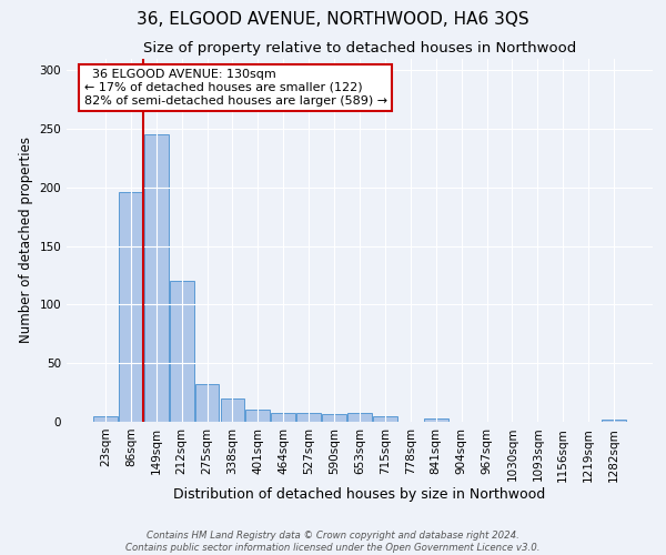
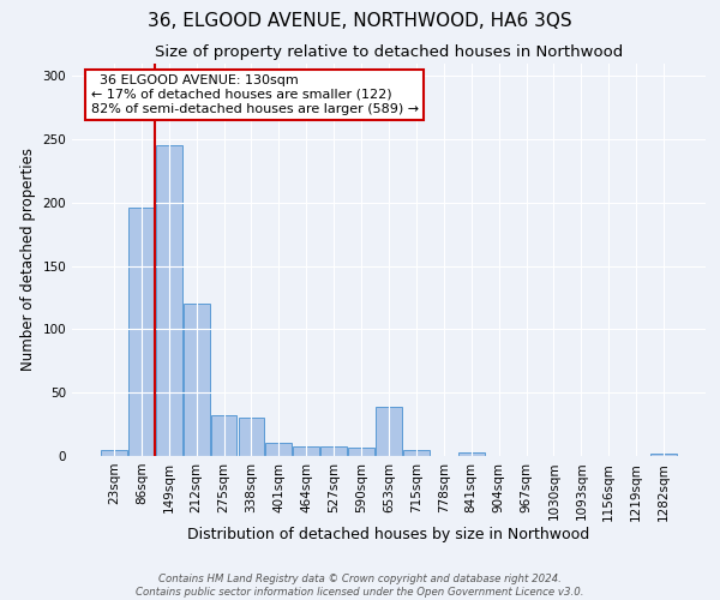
338sqm: 20 -> 30
653sqm: 8 -> 39
